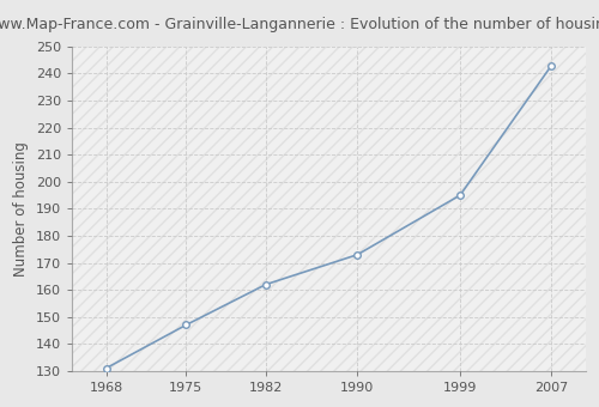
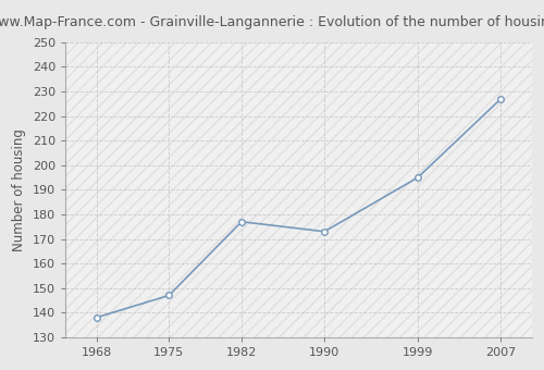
1968: 131 -> 138
1982: 162 -> 177
2007: 243 -> 227
